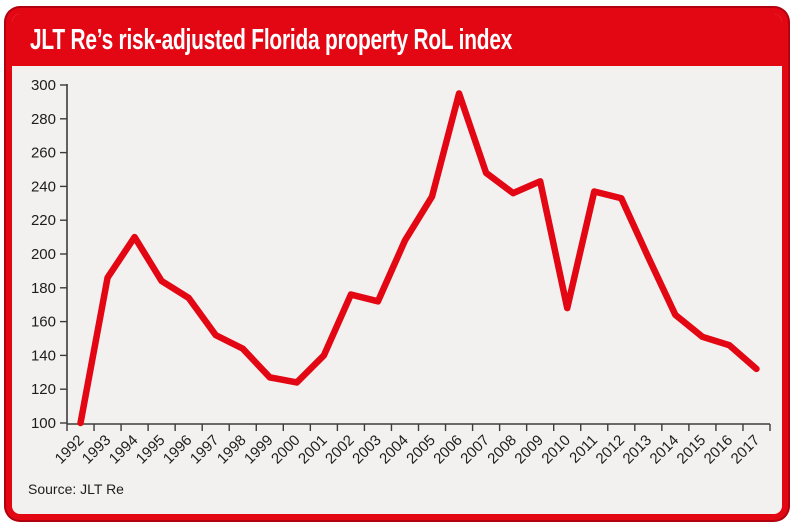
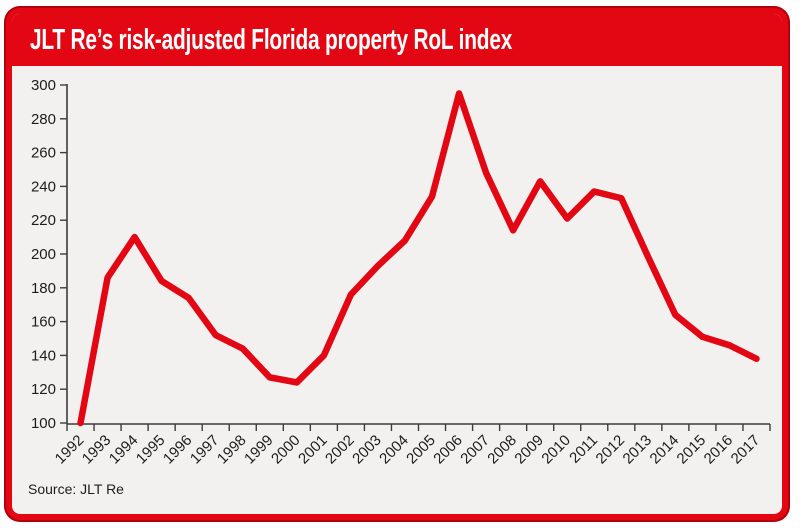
2003: 172 -> 193
2008: 236 -> 214
2010: 168 -> 221
2017: 132 -> 138
